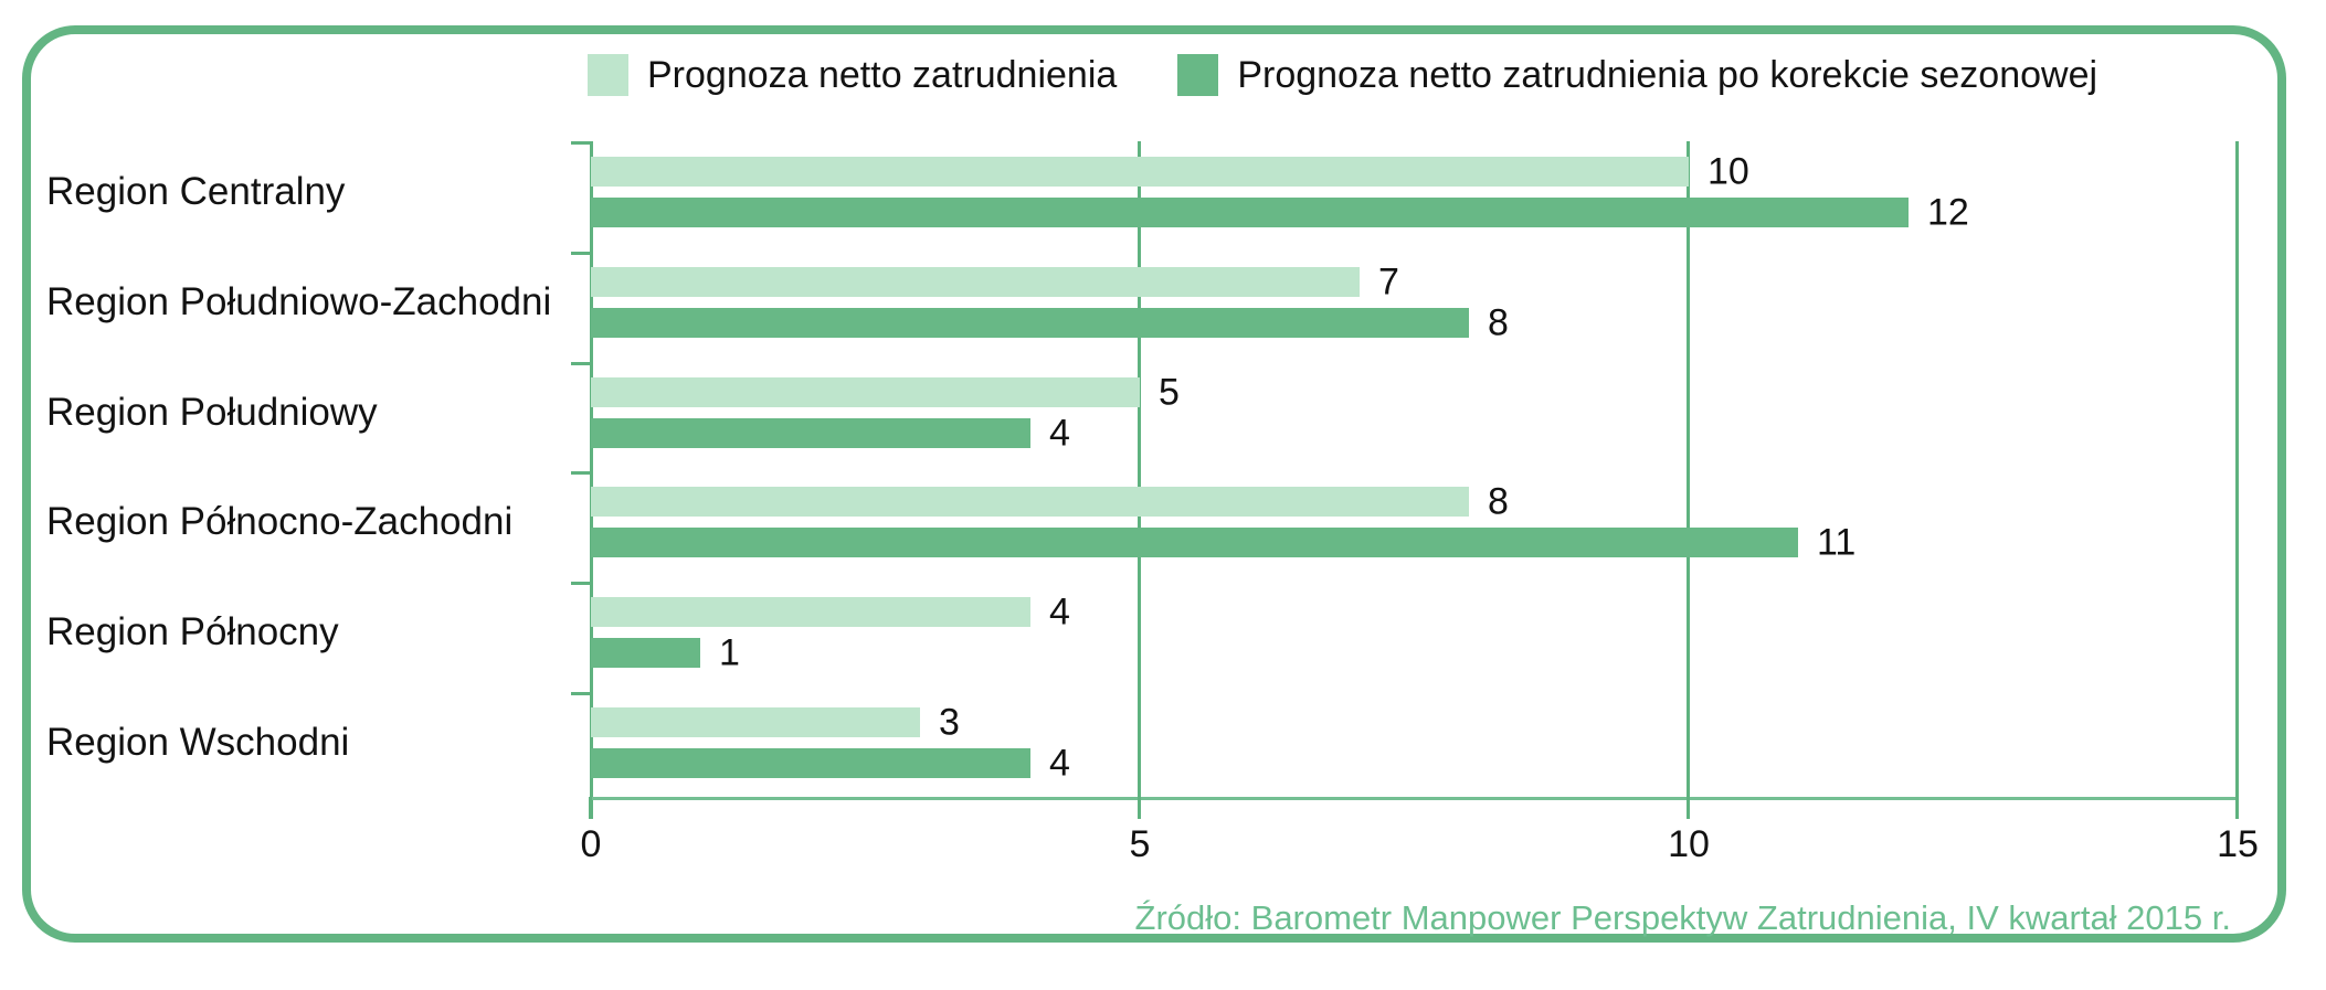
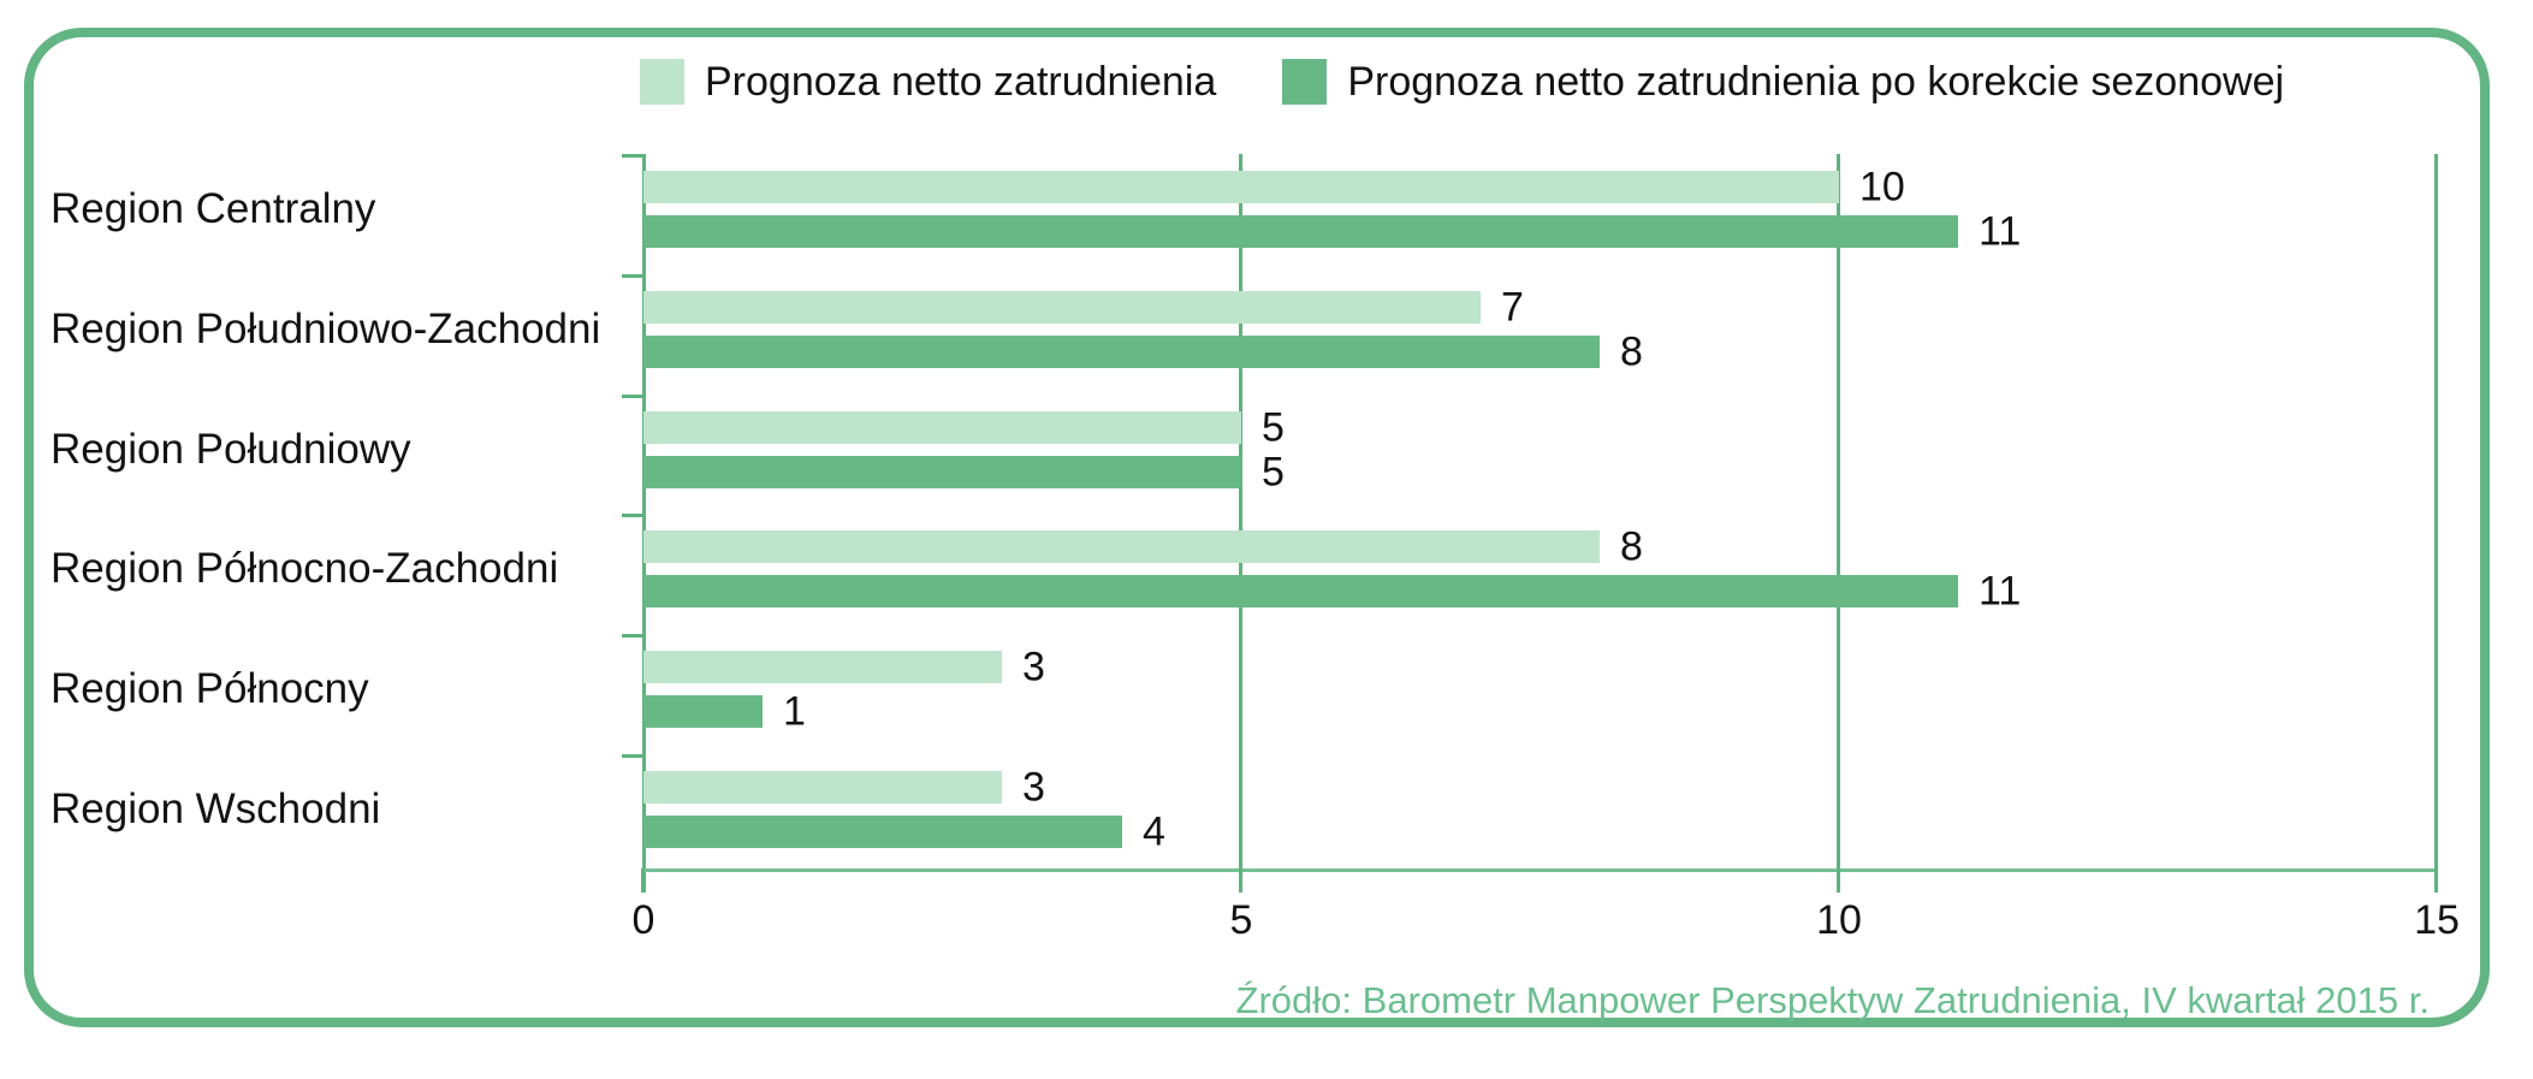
Prognoza netto zatrudnienia po korekcie sezonowej/Region Centralny: 12 -> 11
Prognoza netto zatrudnienia po korekcie sezonowej/Region Południowy: 4 -> 5
Prognoza netto zatrudnienia/Region Północny: 4 -> 3
